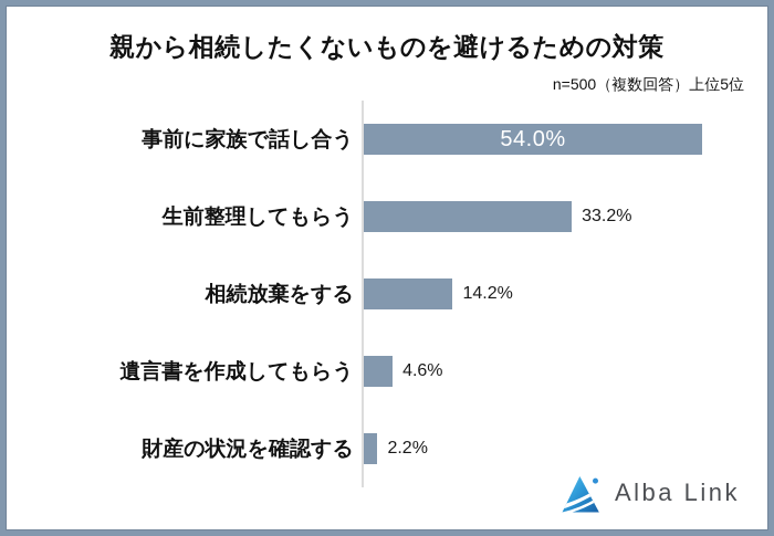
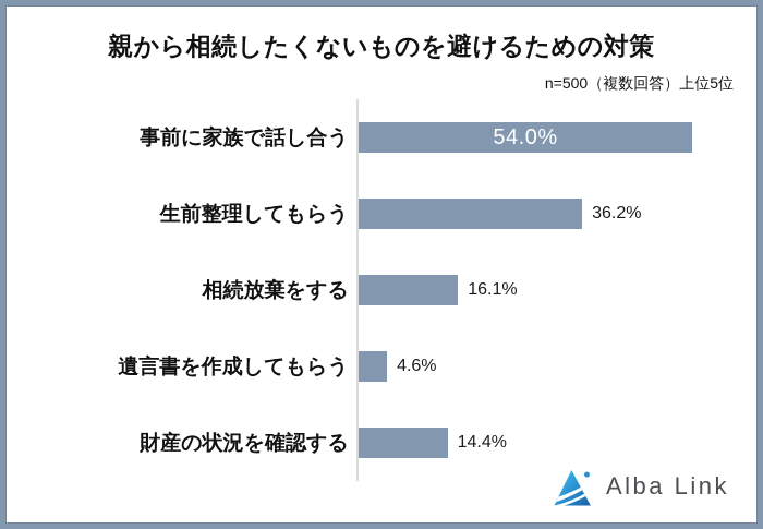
生前整理してもらう: 33.2% -> 36.2%
相続放棄をする: 14.2% -> 16.1%
財産の状況を確認する: 2.2% -> 14.4%
